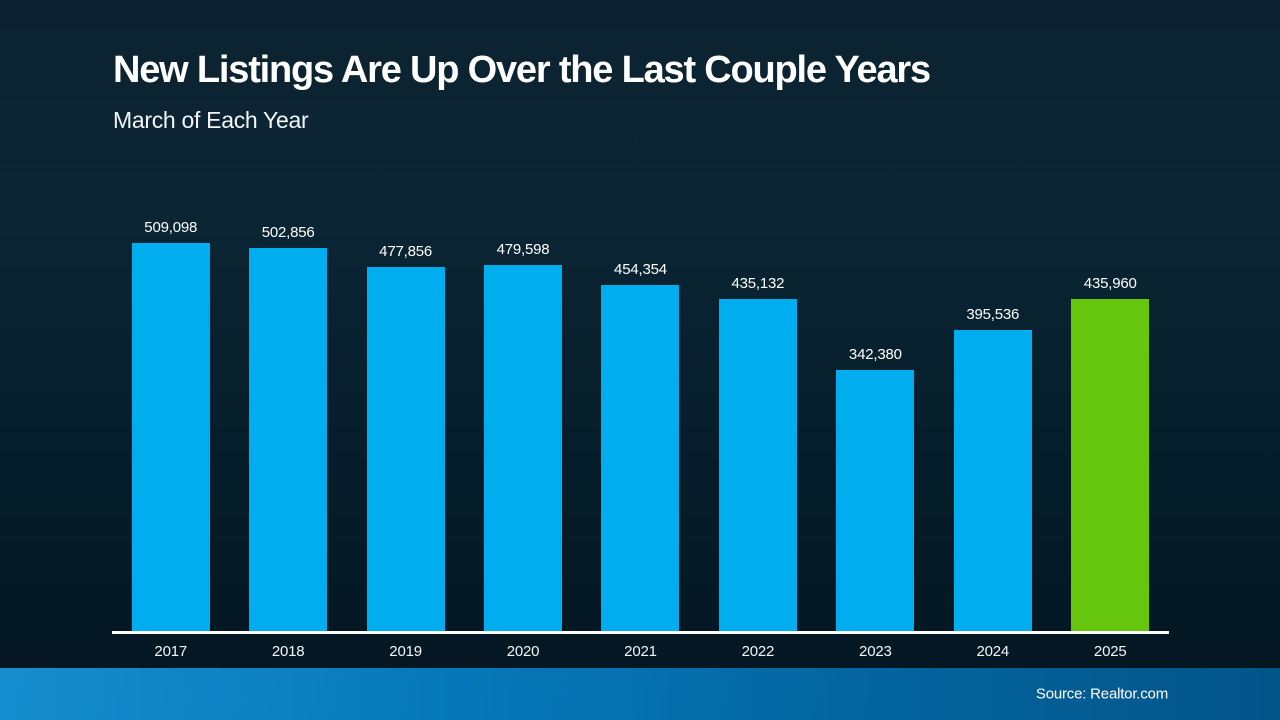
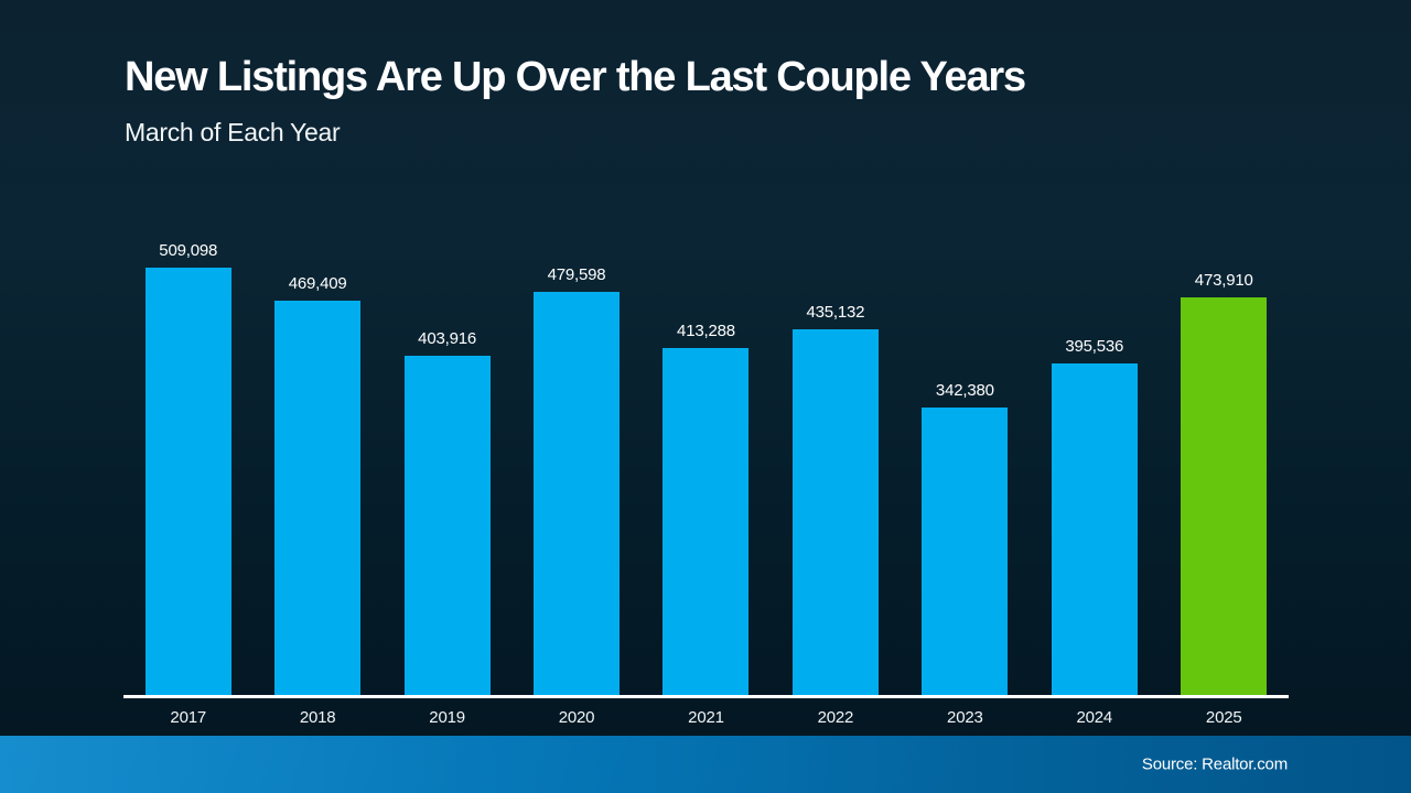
2018: 502,856 -> 469,409
2019: 477,856 -> 403,916
2021: 454,354 -> 413,288
2025: 435,960 -> 473,910
